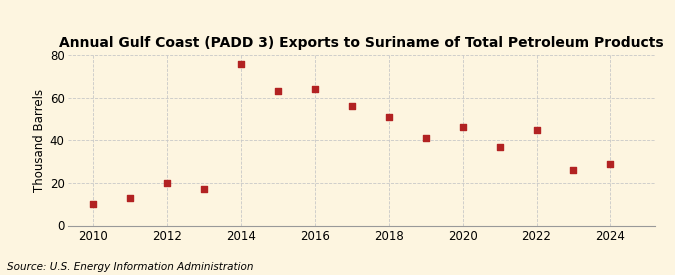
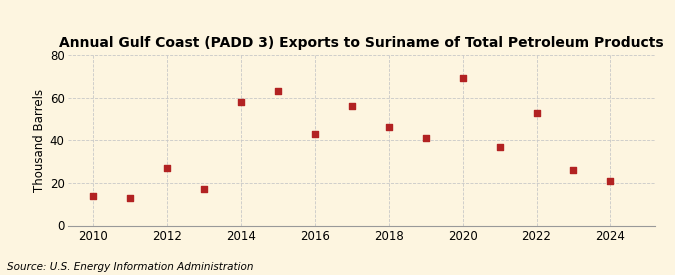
2010: 10 -> 14
2012: 20 -> 27
2014: 76 -> 58
2016: 64 -> 43
2018: 51 -> 46
2020: 46 -> 69
2022: 45 -> 53
2024: 29 -> 21
